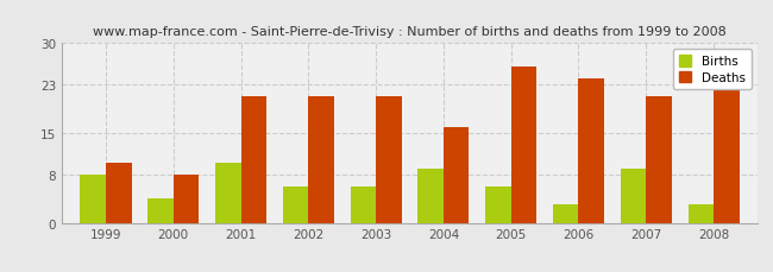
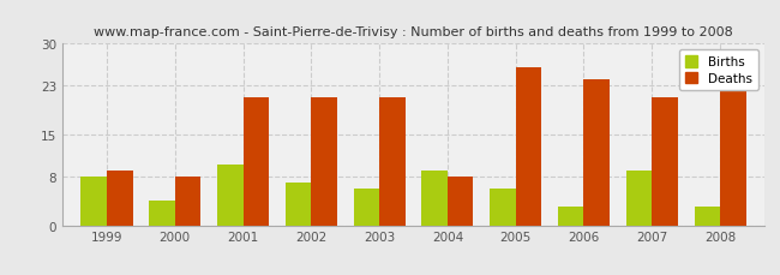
Deaths/1999: 10 -> 9
Births/2002: 6 -> 7
Deaths/2004: 16 -> 8
